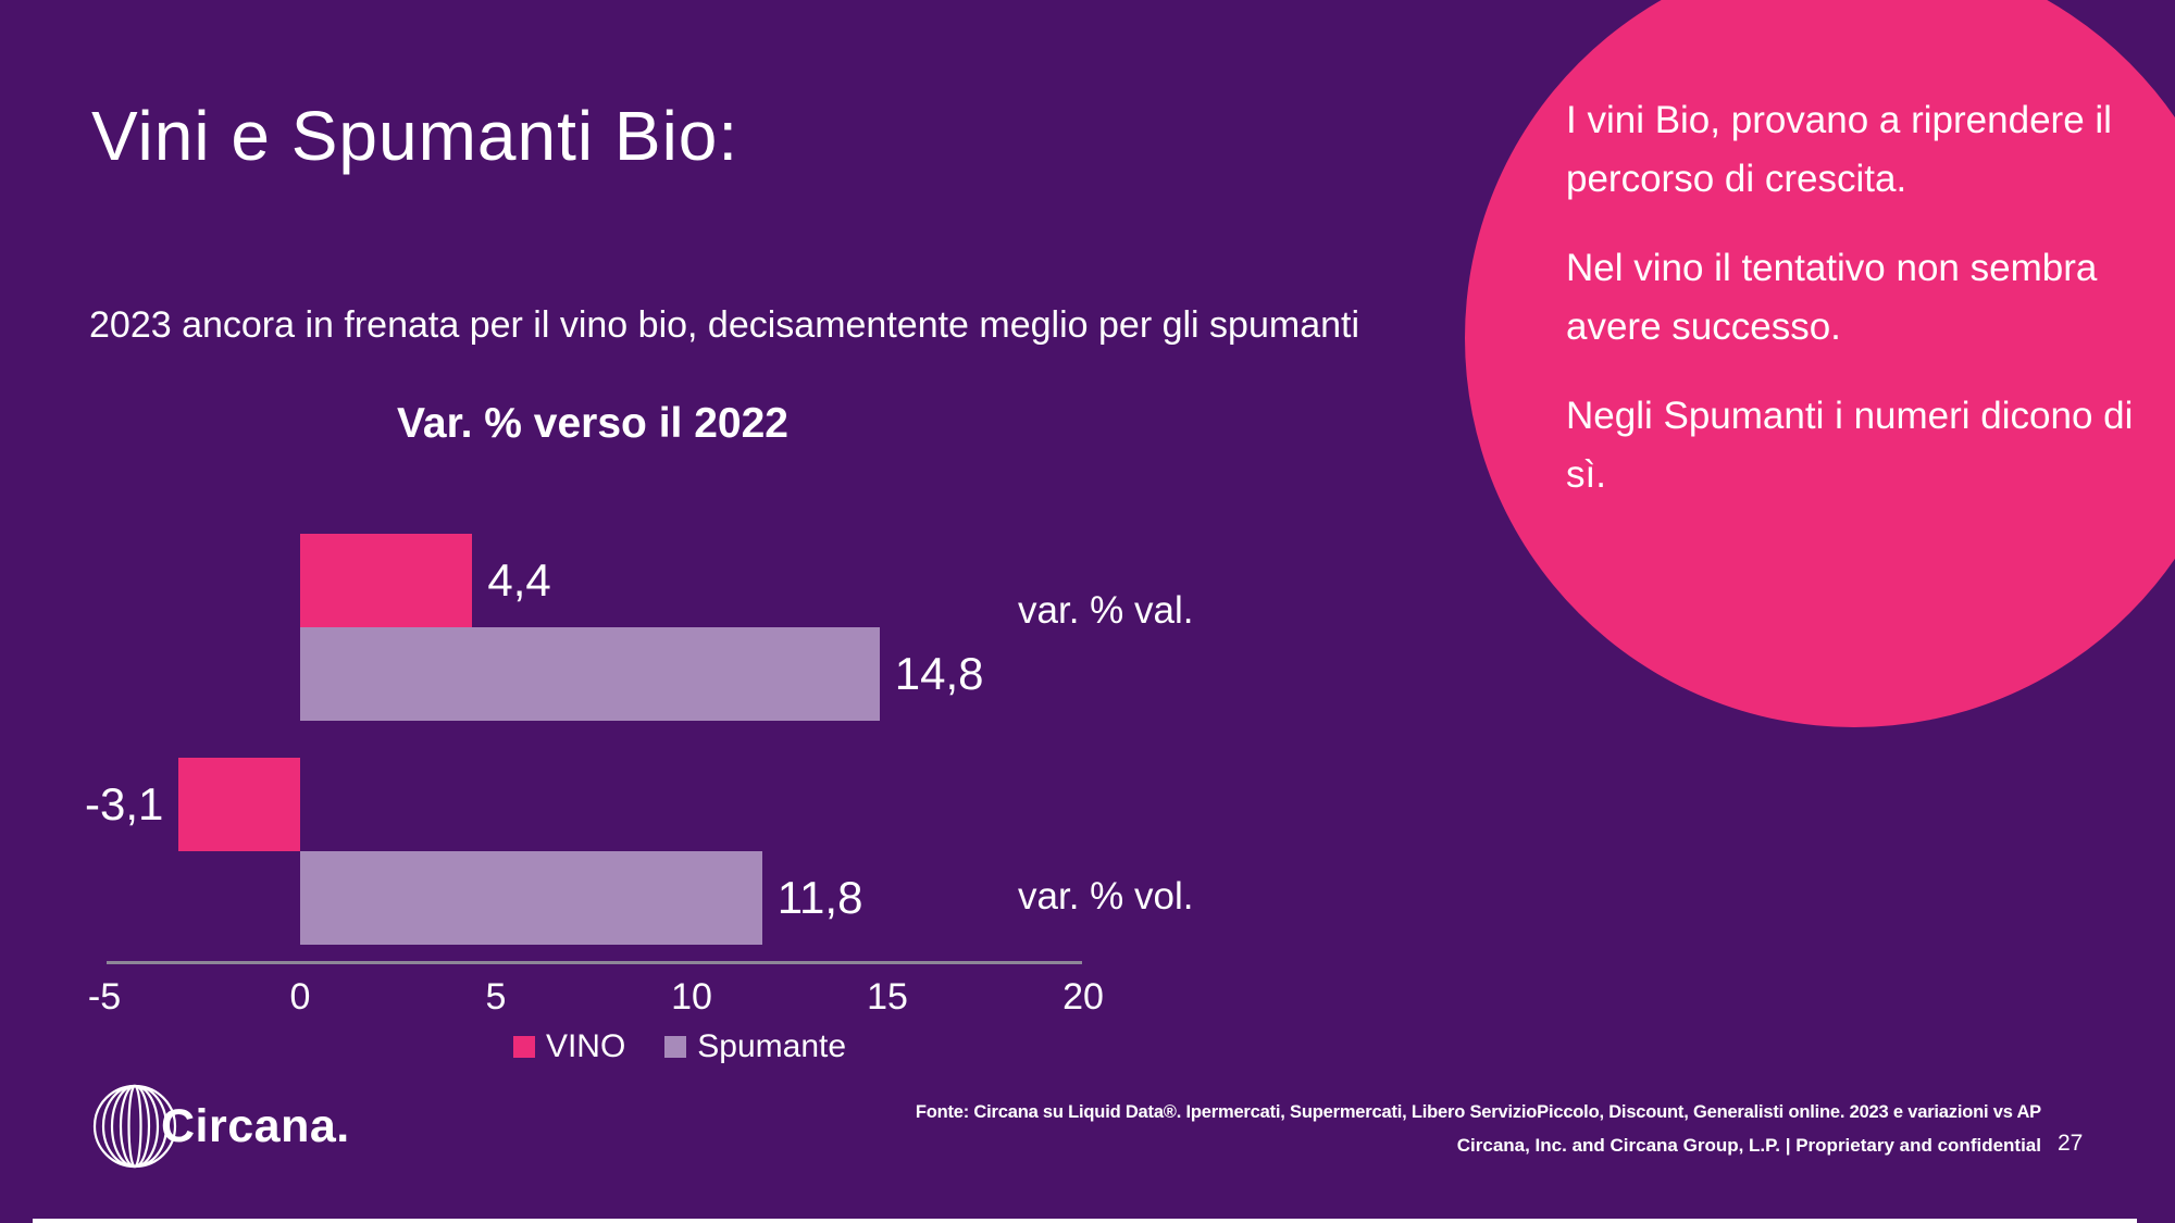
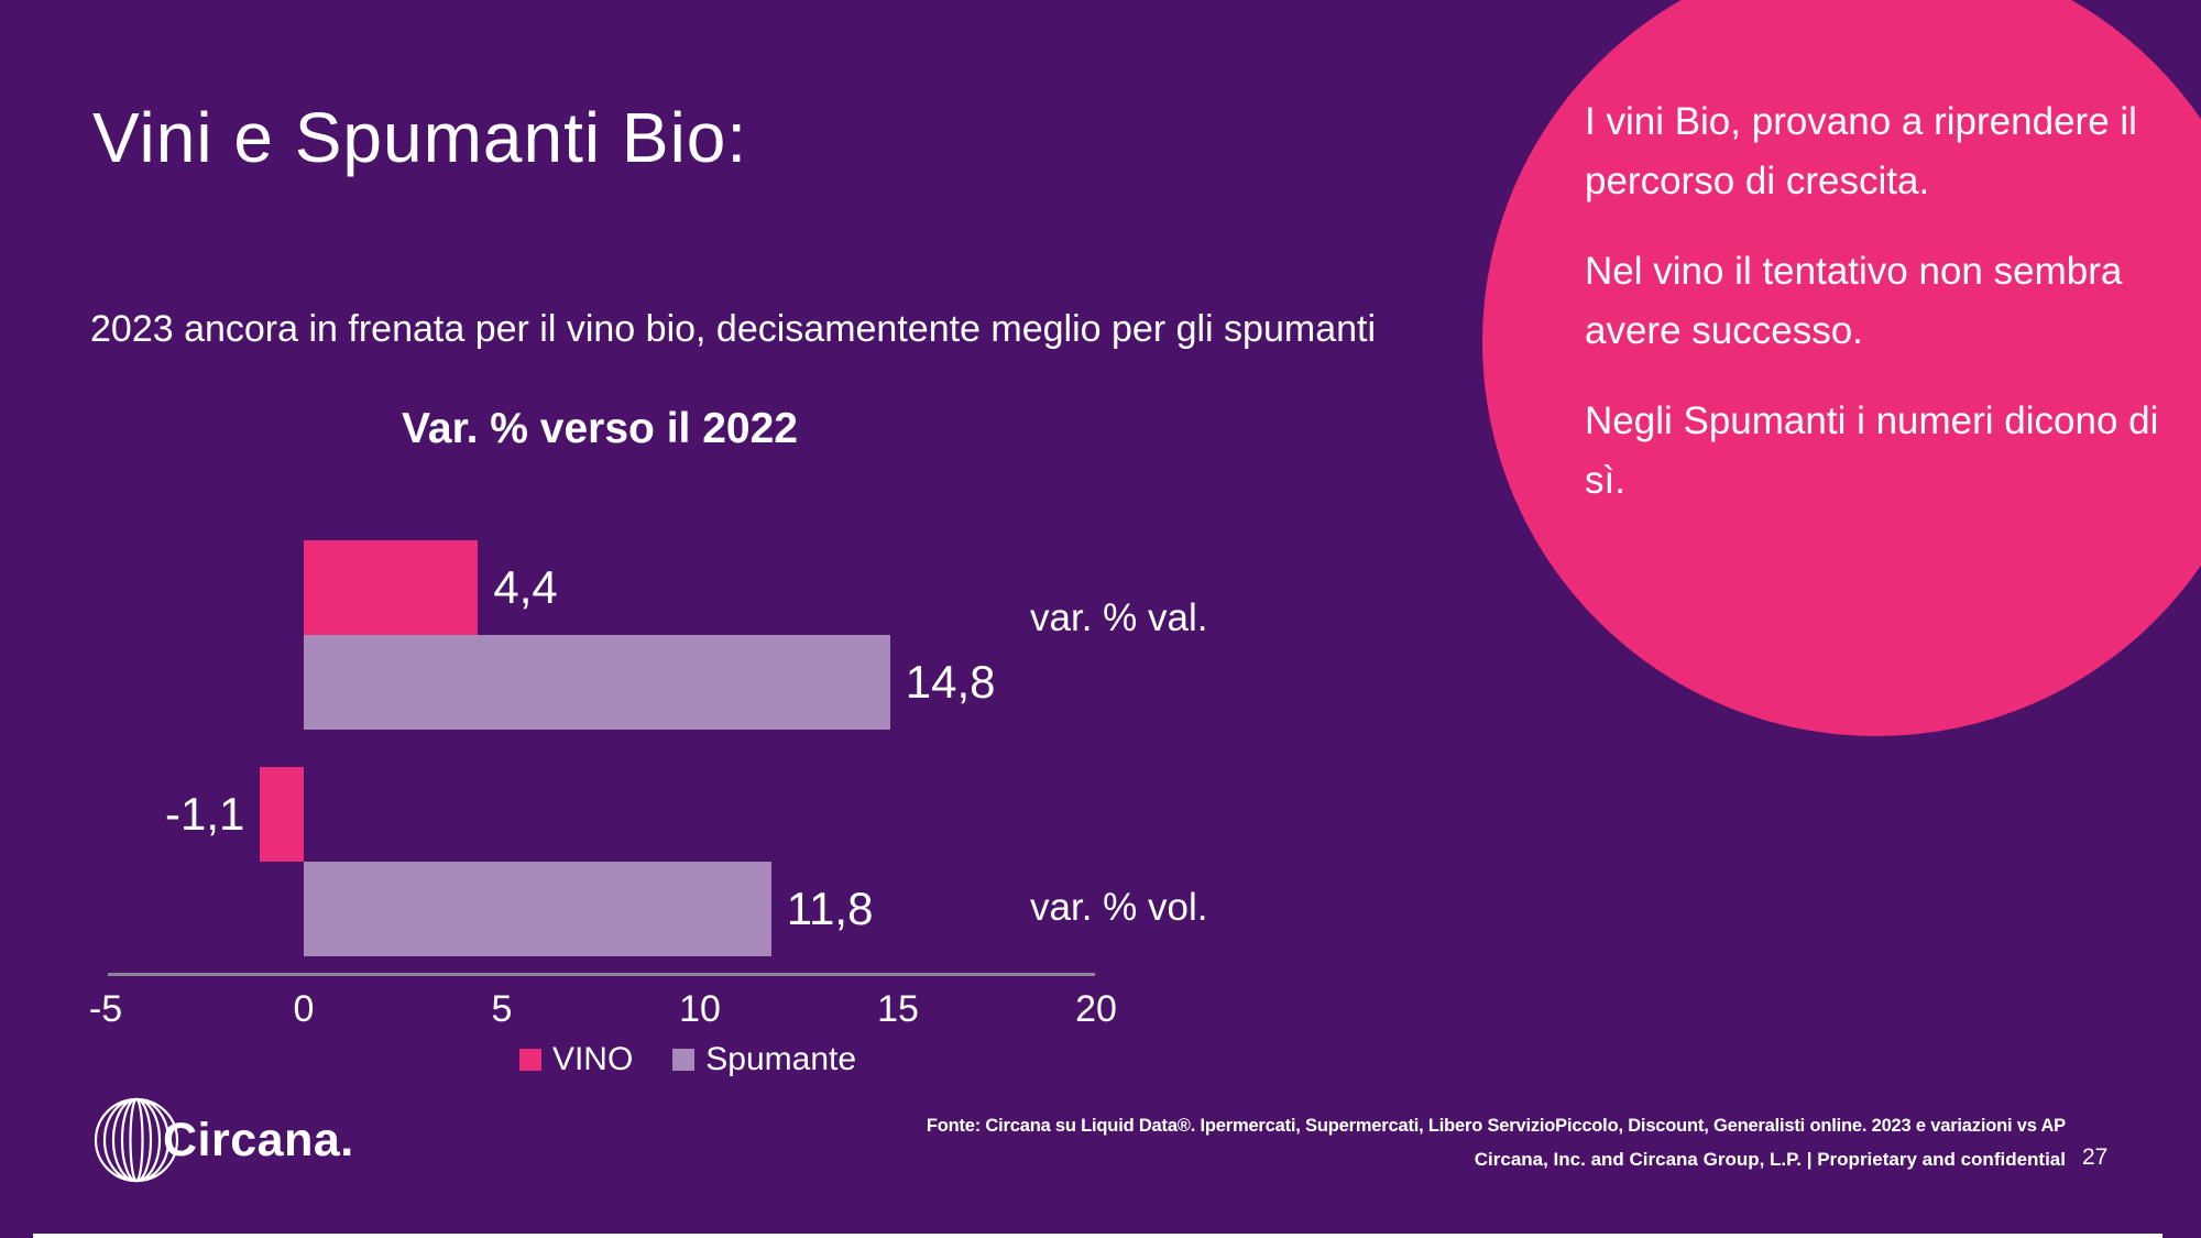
VINO/var. % vol.: -3,1 -> -1,1
